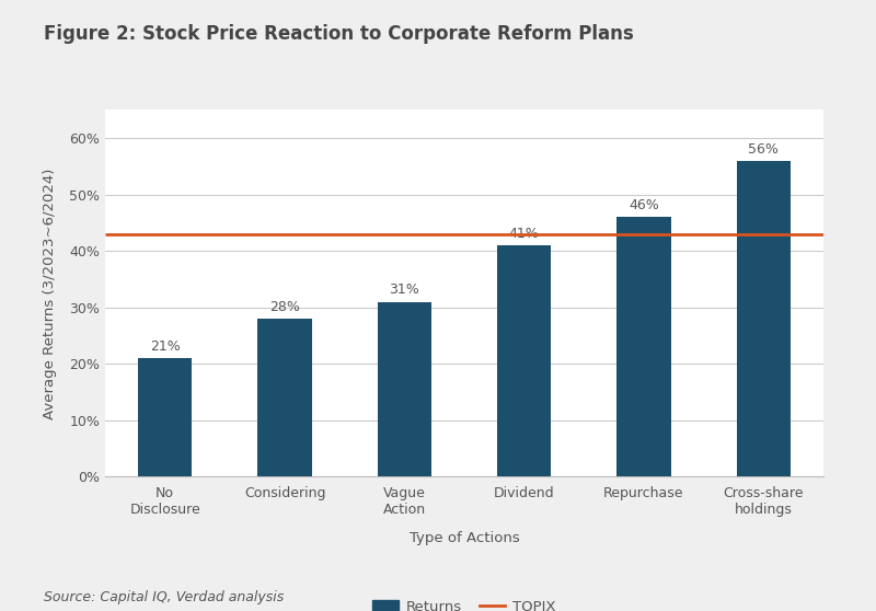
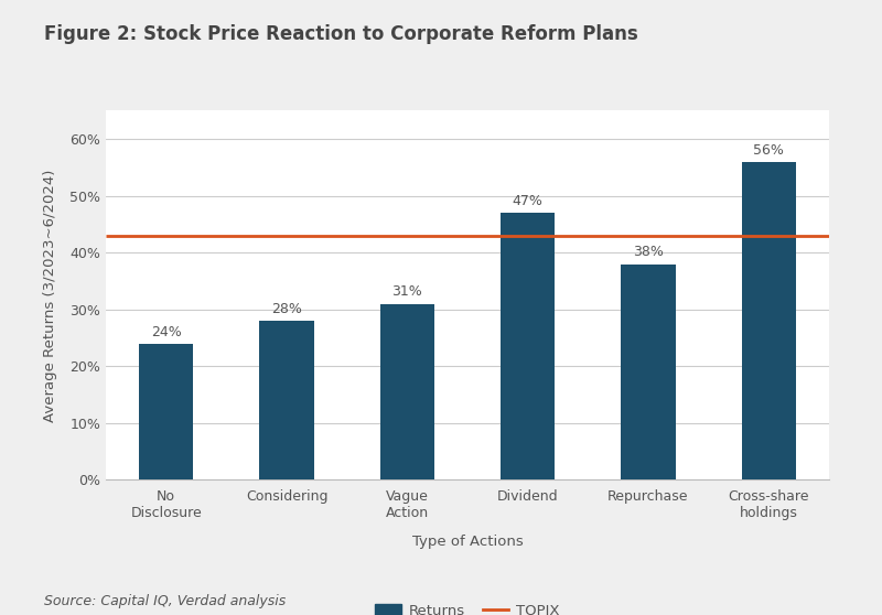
No Disclosure: 21% -> 24%
Dividend: 41% -> 47%
Repurchase: 46% -> 38%
